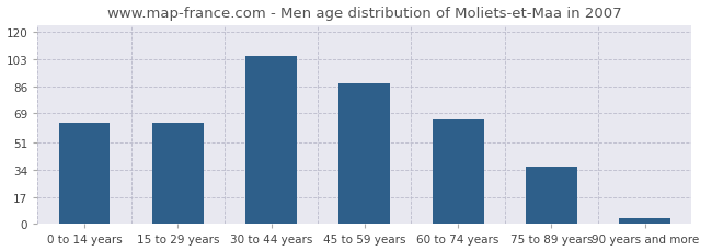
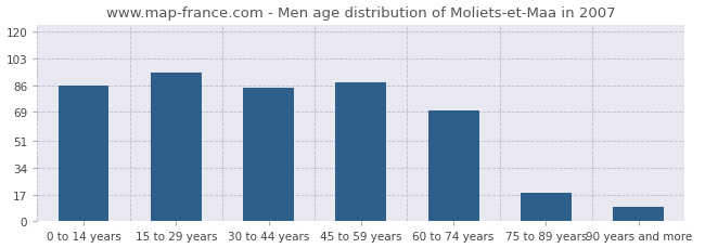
0 to 14 years: 63 -> 86
15 to 29 years: 63 -> 94
30 to 44 years: 105 -> 84
60 to 74 years: 65 -> 70
75 to 89 years: 36 -> 18
90 years and more: 4 -> 9
